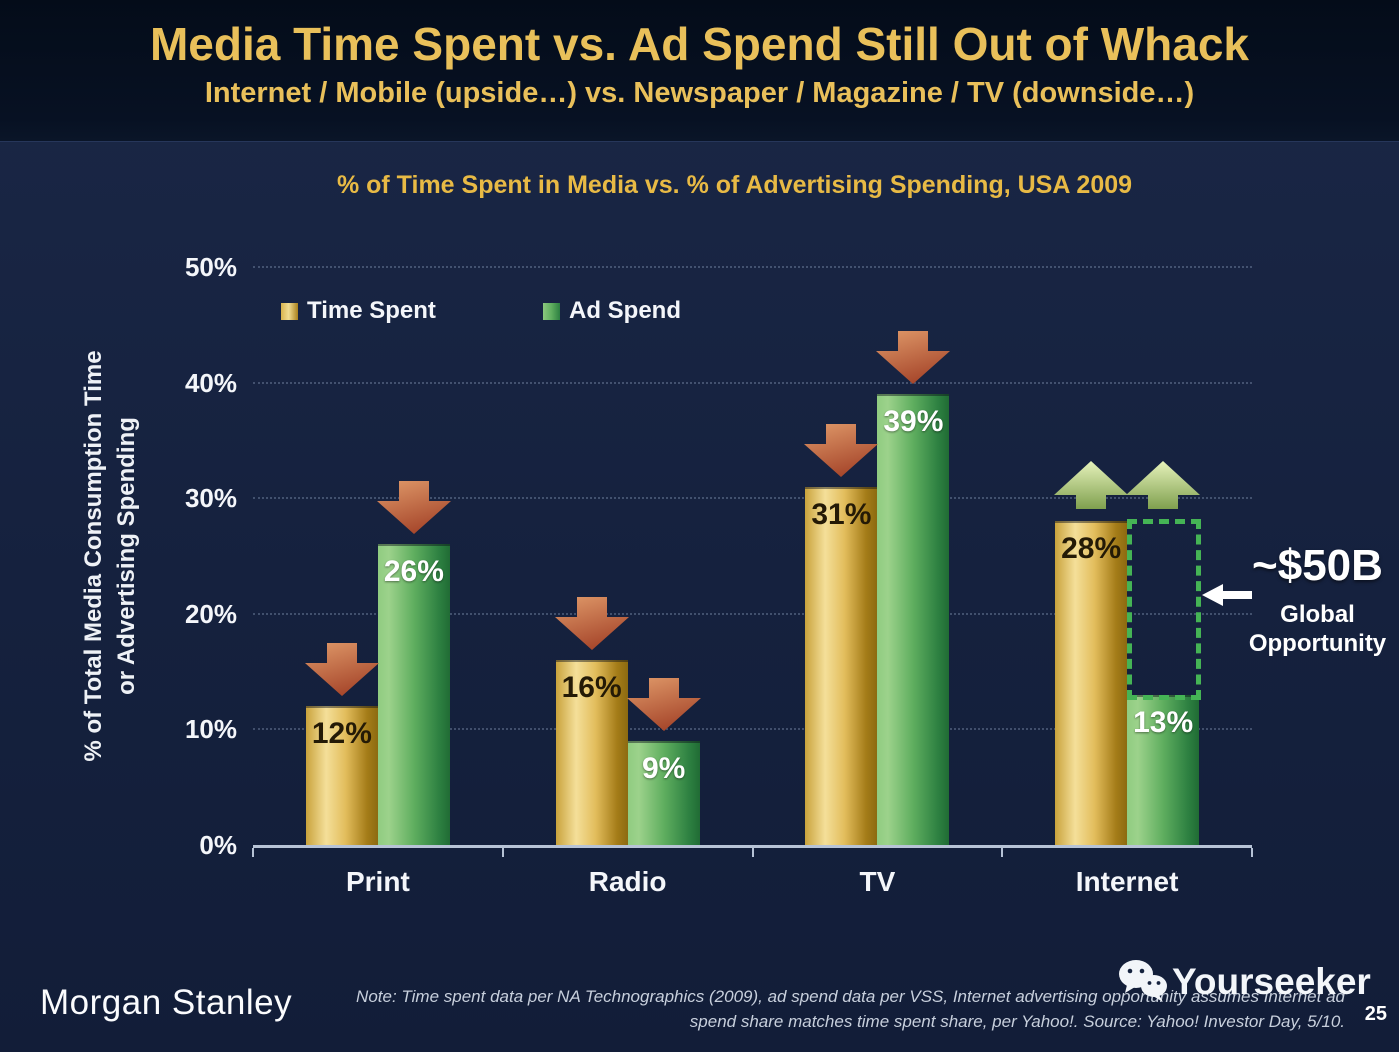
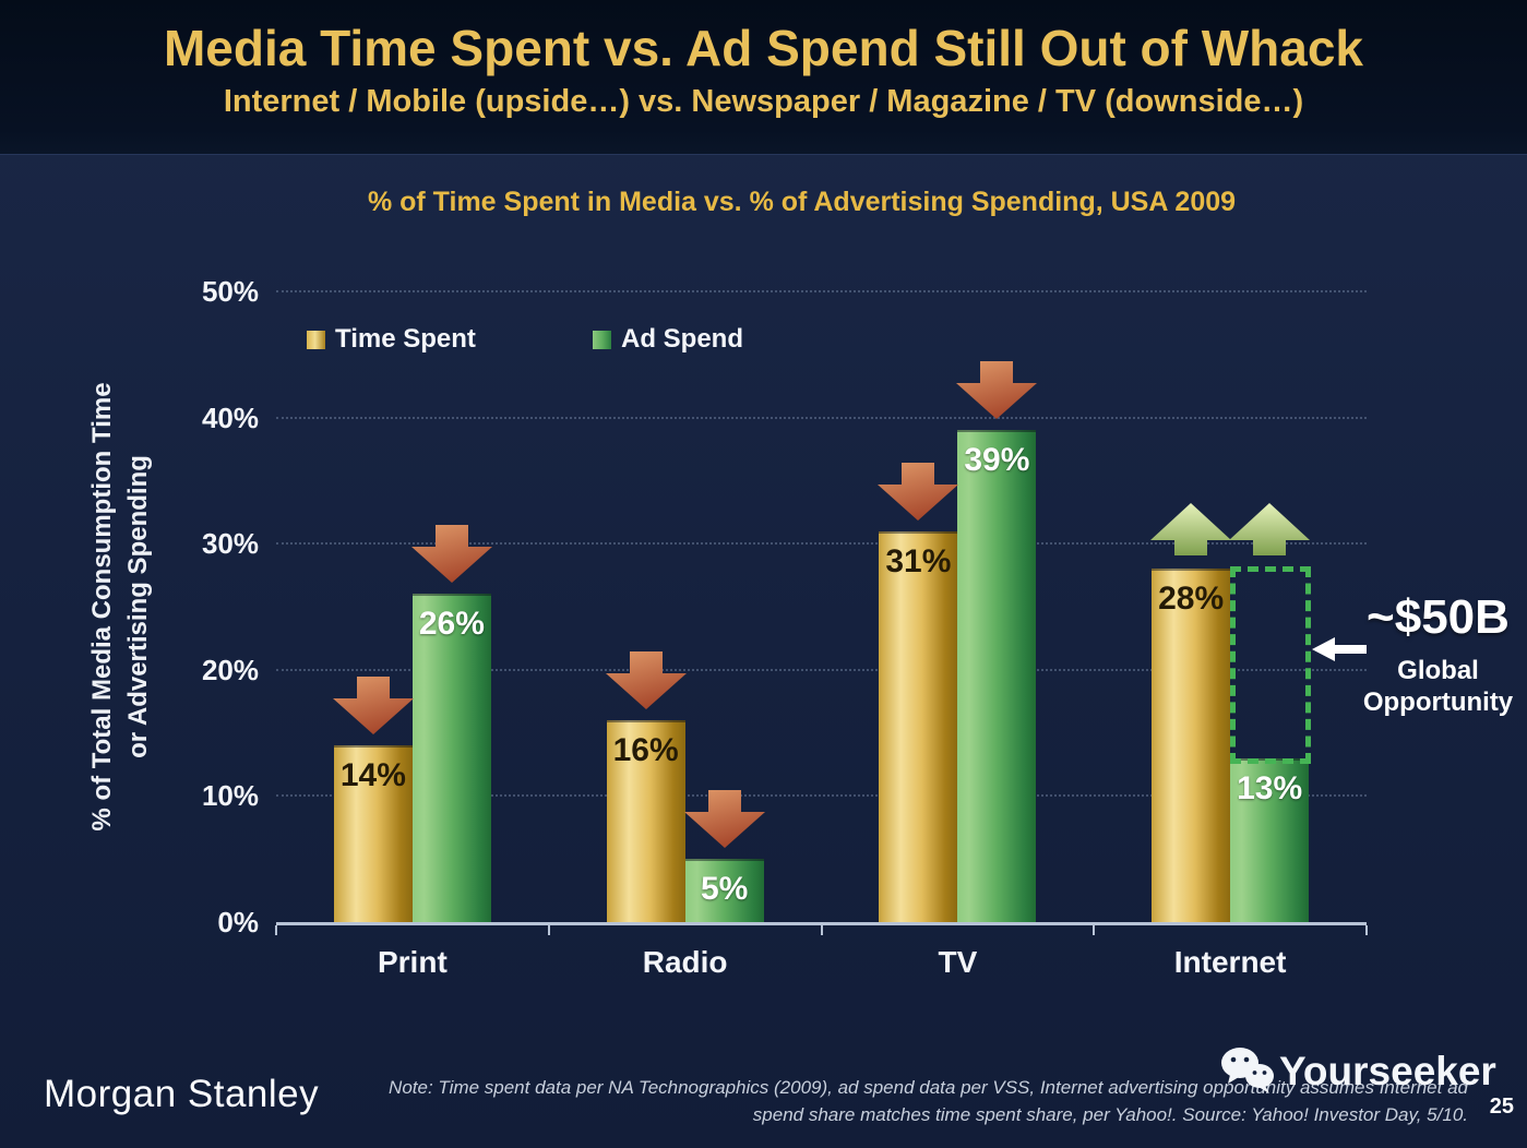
Time Spent/Print: 12% -> 14%
Ad Spend/Radio: 9% -> 5%
